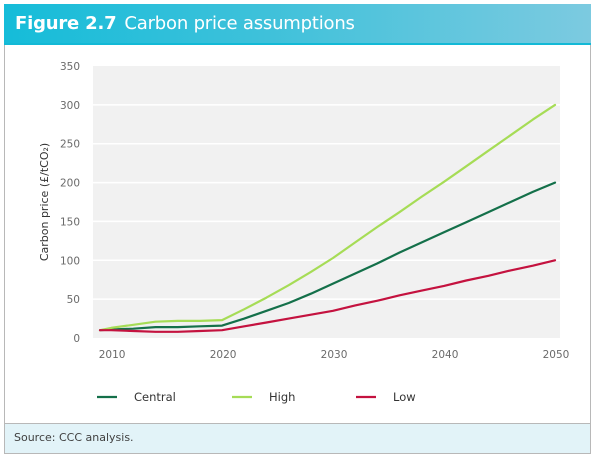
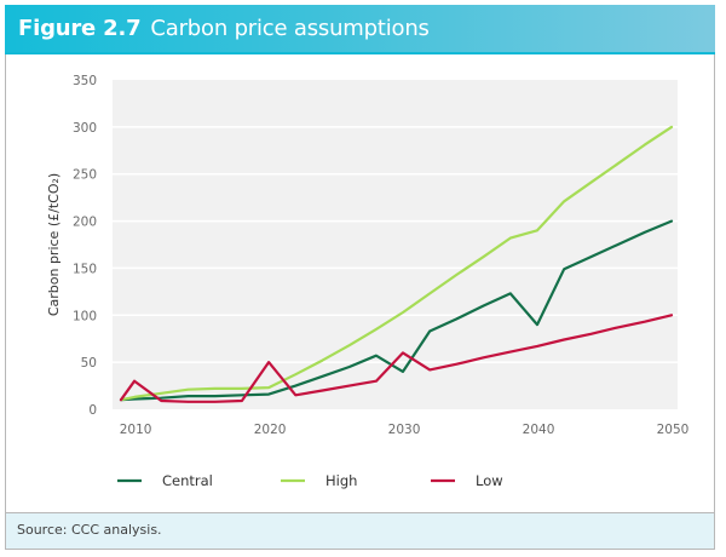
Low/2010: 10 -> 30
Low/2020: 10 -> 50
Central/2030: 70 -> 40
Low/2030: 40 -> 60
Central/2040: 140 -> 90
High/2040: 200 -> 190
